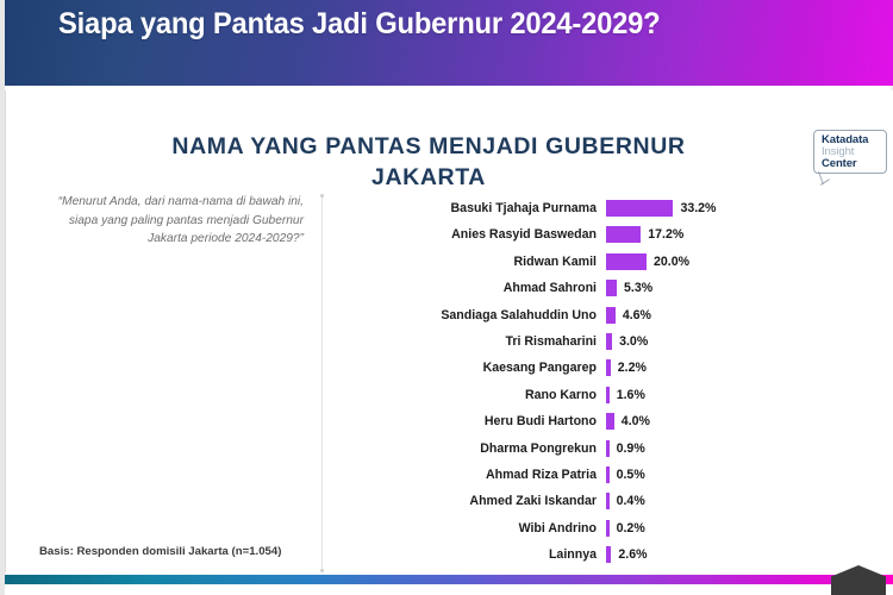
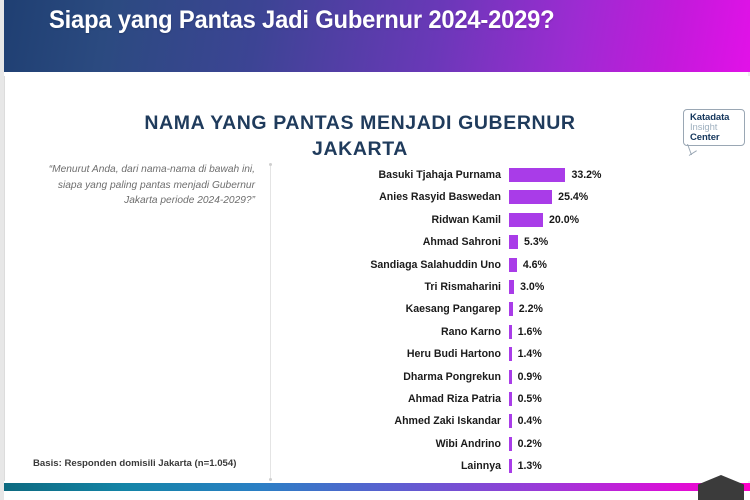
Anies Rasyid Baswedan: 17.2% -> 25.4%
Heru Budi Hartono: 4.0% -> 1.4%
Lainnya: 2.6% -> 1.3%
